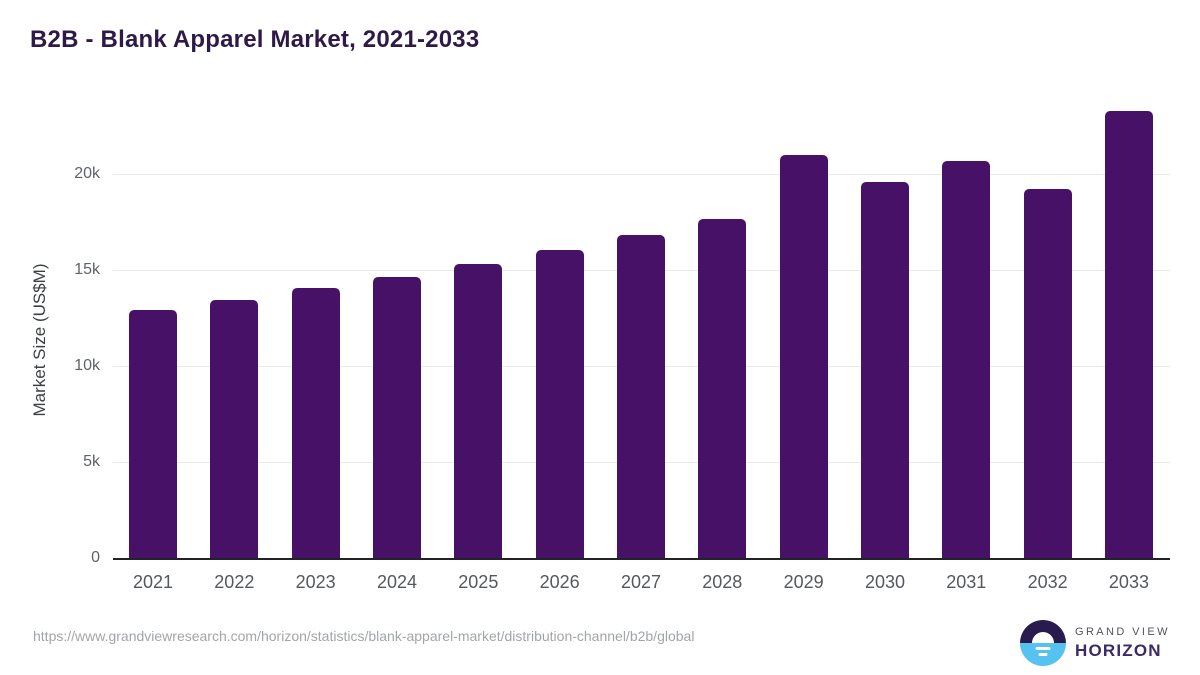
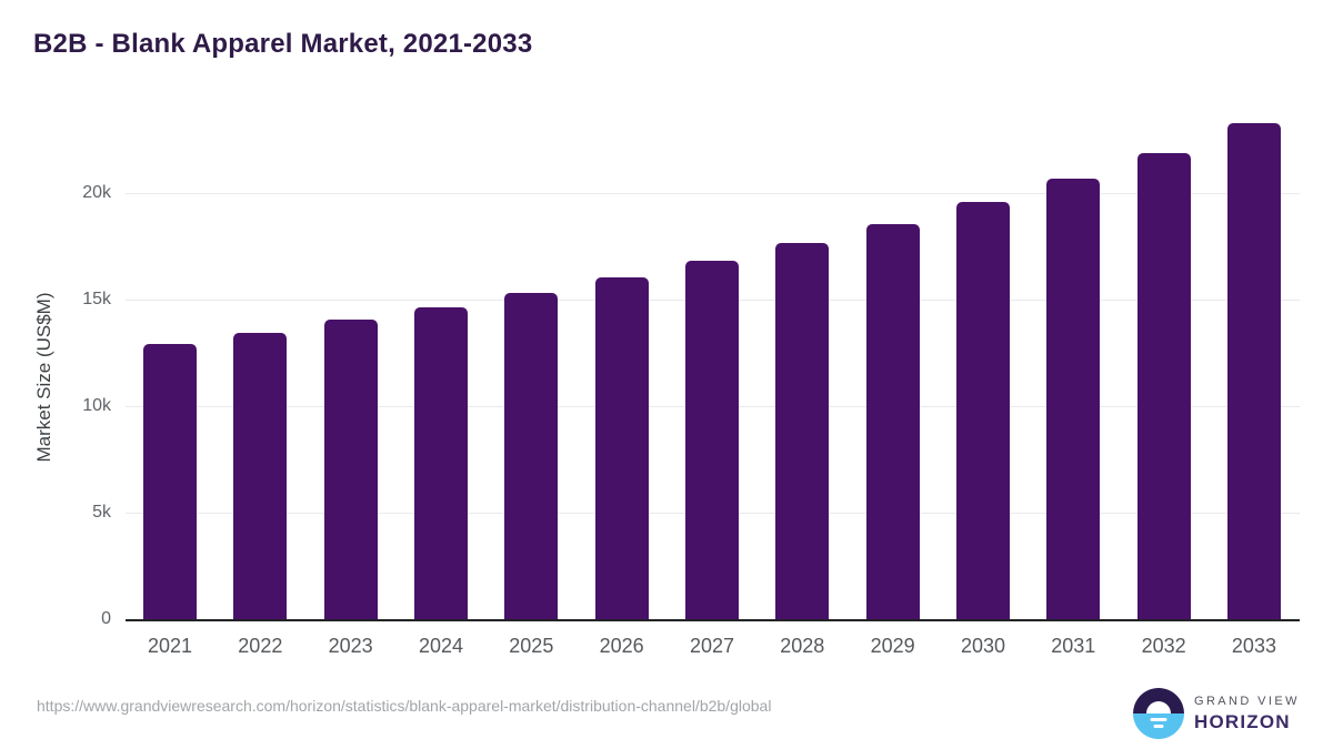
2029: 21.0k -> 18.6k
2032: 19.2k -> 21.9k
